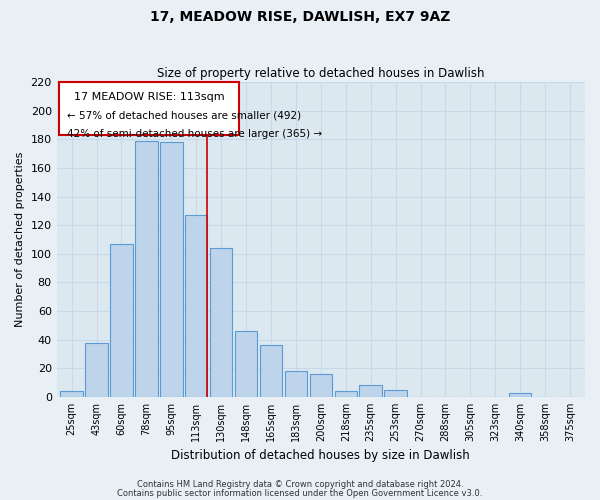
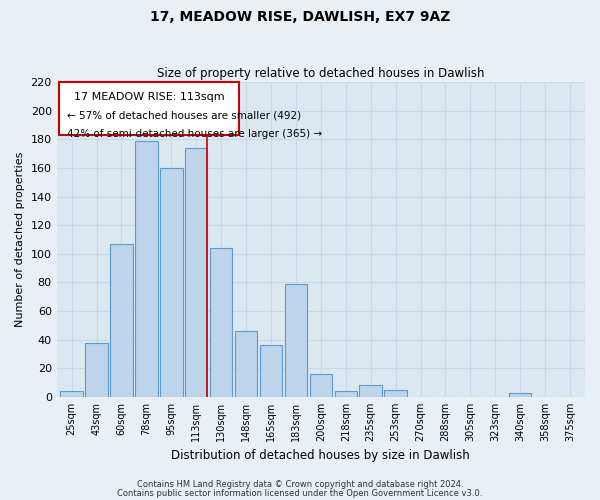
95sqm: 178 -> 160
113sqm: 127 -> 174
183sqm: 18 -> 79
